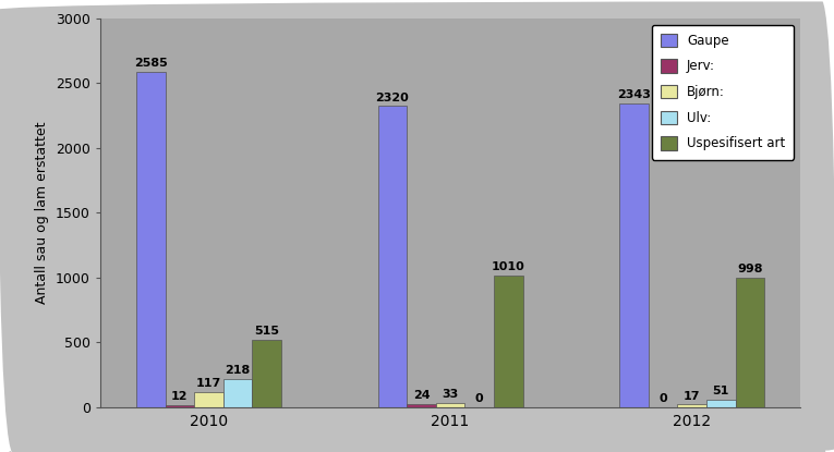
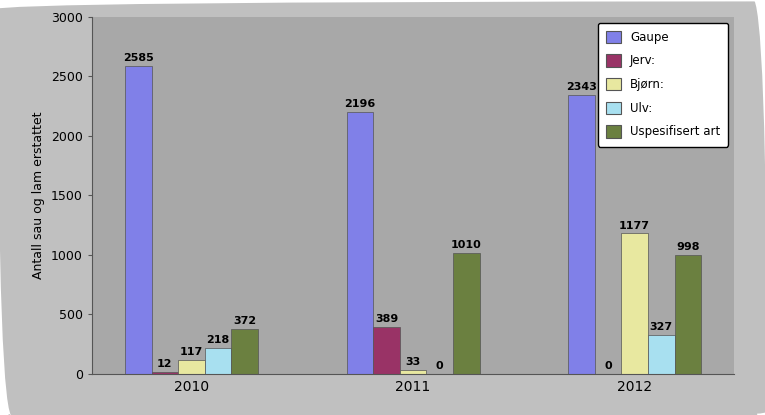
Uspesifisert art/2010: 515 -> 372
Gaupe/2011: 2320 -> 2196
Jerv:/2011: 24 -> 389
Bjørn:/2012: 17 -> 1177
Ulv:/2012: 51 -> 327
